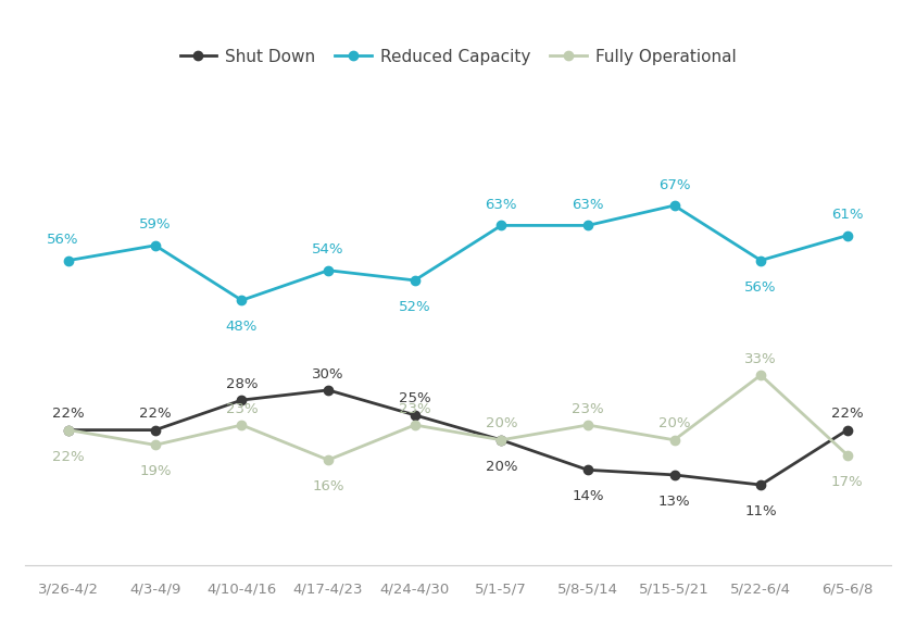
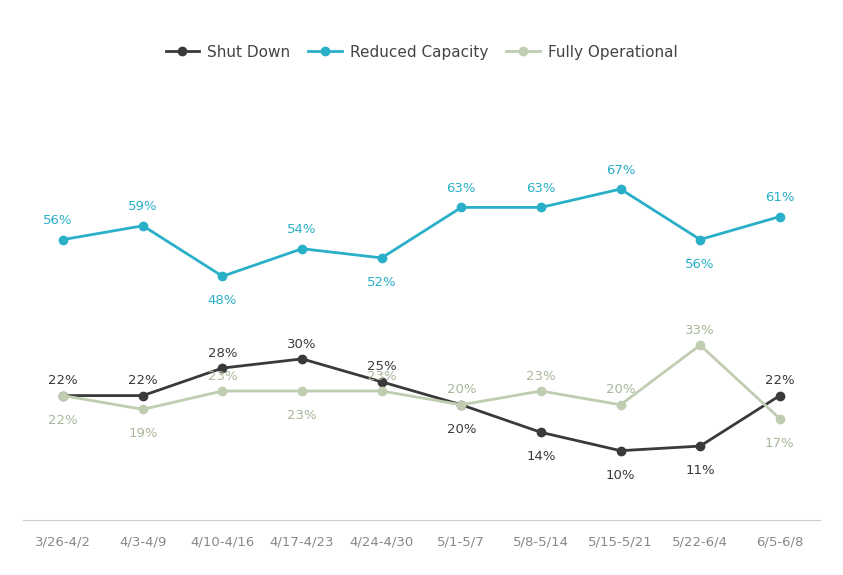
Fully Operational/4/17-4/23: 16% -> 23%
Shut Down/5/15-5/21: 13% -> 10%
